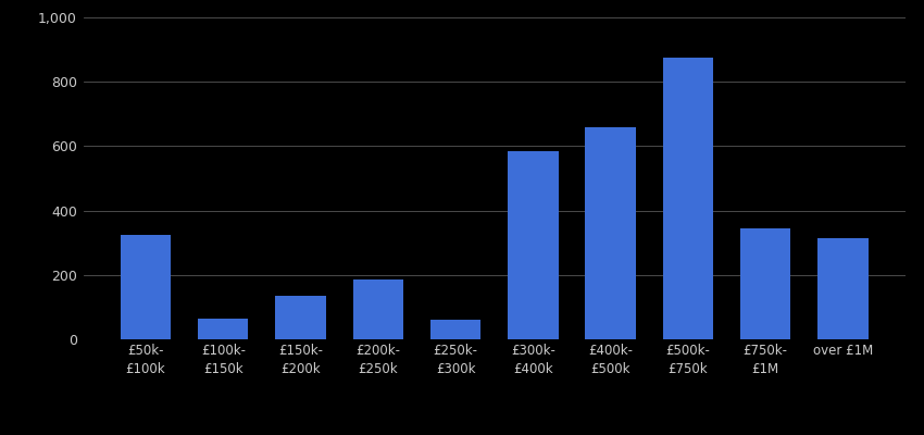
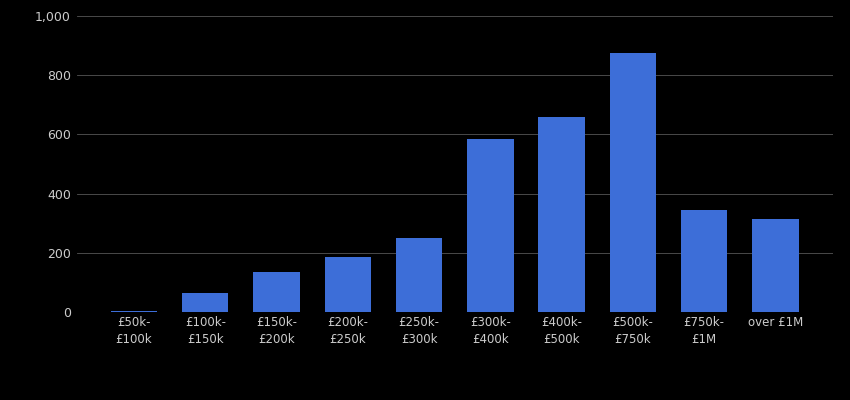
£50k- £100k: 325 -> 5
£250k- £300k: 60 -> 250
